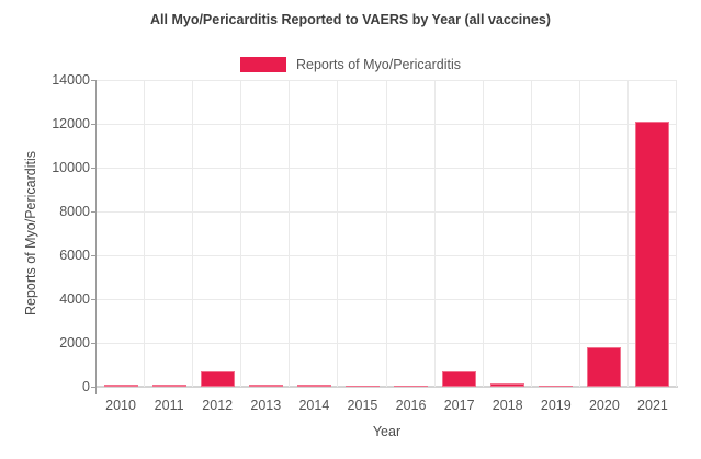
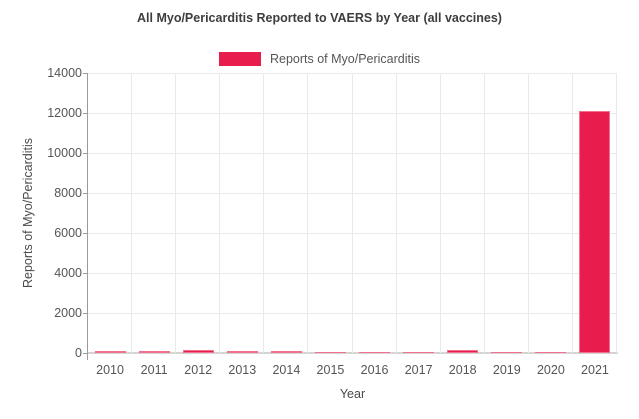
2012: 700 -> 100
2017: 700 -> 100
2020: 1800 -> 100
